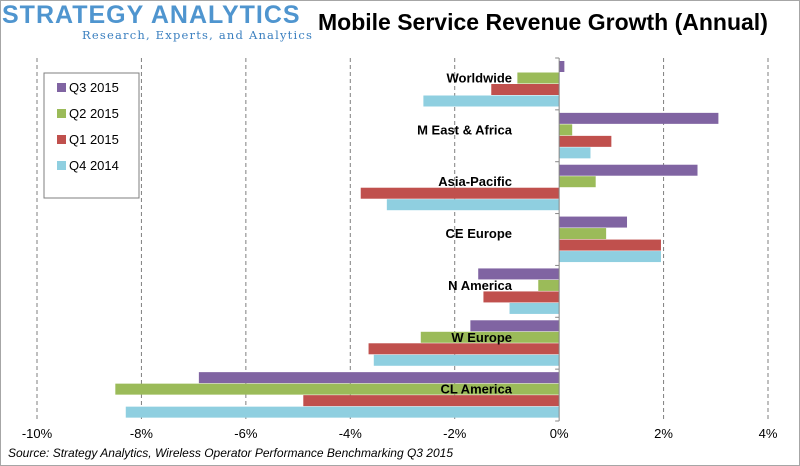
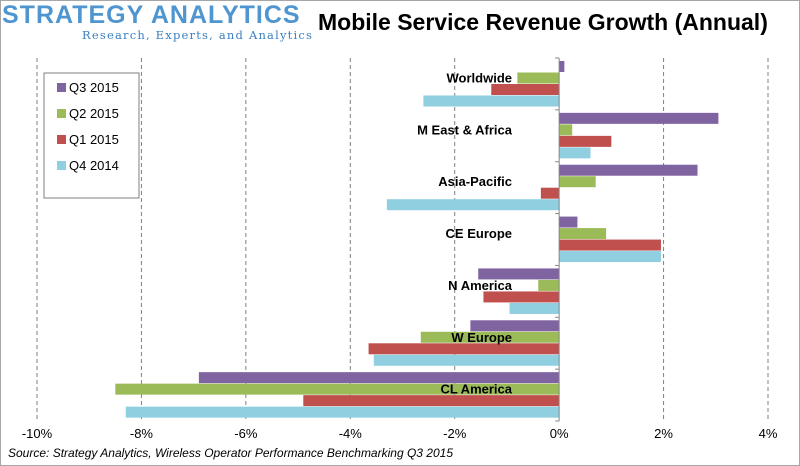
Q1 2015/Asia-Pacific: -3.8% -> -0.3%
Q3 2015/CE Europe: 1.3% -> 0.3%
